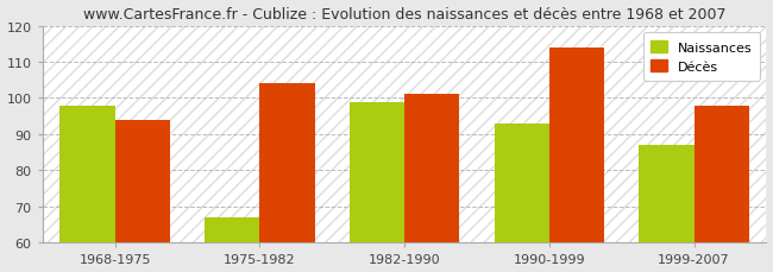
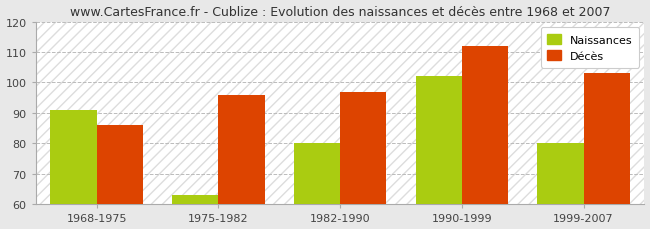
Naissances/1968-1975: 98 -> 91
Décès/1968-1975: 94 -> 86
Naissances/1975-1982: 67 -> 63
Décès/1975-1982: 104 -> 96
Naissances/1982-1990: 99 -> 80
Décès/1982-1990: 101 -> 97
Naissances/1990-1999: 93 -> 102
Décès/1990-1999: 114 -> 112
Naissances/1999-2007: 87 -> 80
Décès/1999-2007: 98 -> 103
